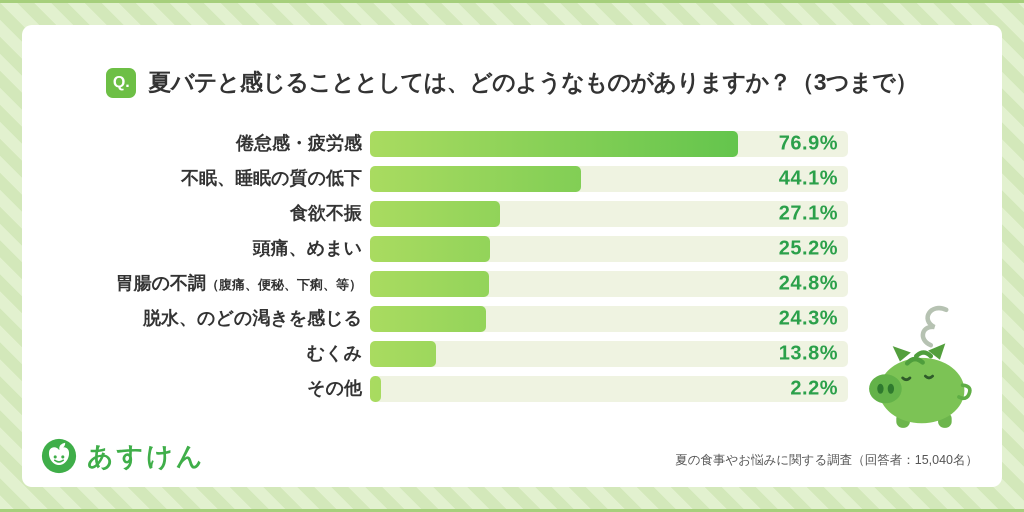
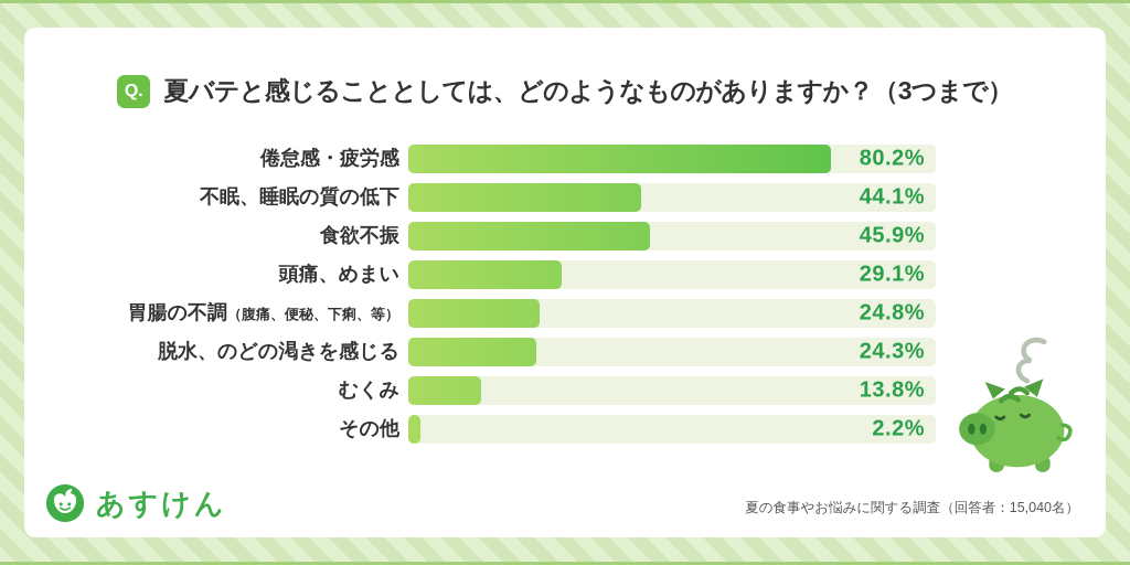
倦怠感・疲労感: 76.9% -> 80.2%
食欲不振: 27.1% -> 45.9%
頭痛、めまい: 25.2% -> 29.1%
